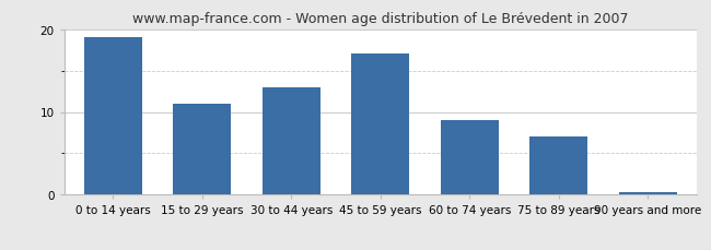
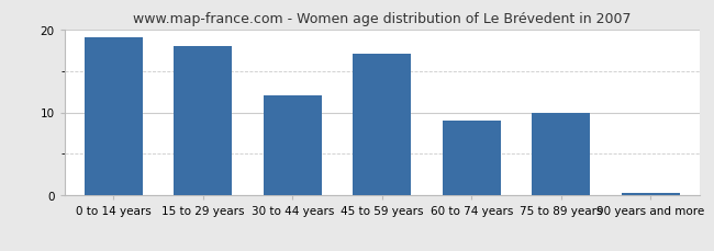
15 to 29 years: 11.0 -> 18.0
30 to 44 years: 13.0 -> 12.0
75 to 89 years: 7.0 -> 10.0
